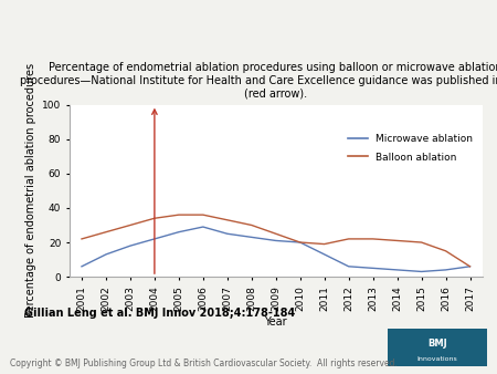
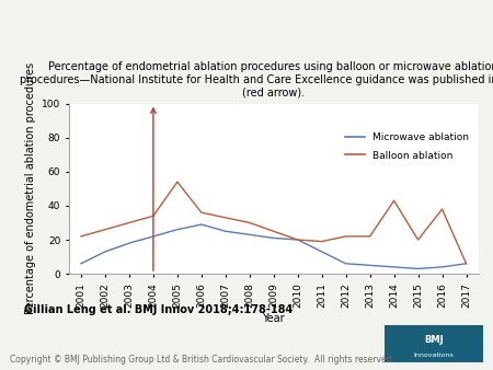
Balloon ablation/2005: 36 -> 54
Balloon ablation/2014: 21 -> 43
Balloon ablation/2016: 15 -> 38
